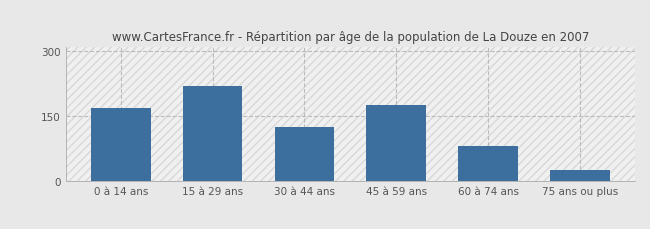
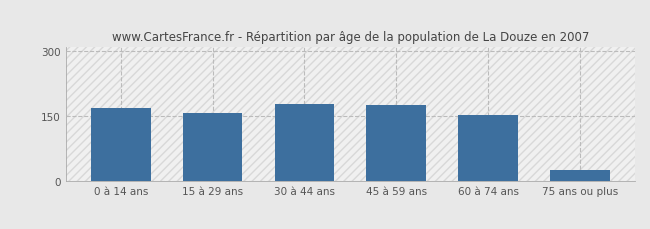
15 à 29 ans: 220 -> 156
30 à 44 ans: 125 -> 178
60 à 74 ans: 80 -> 153
